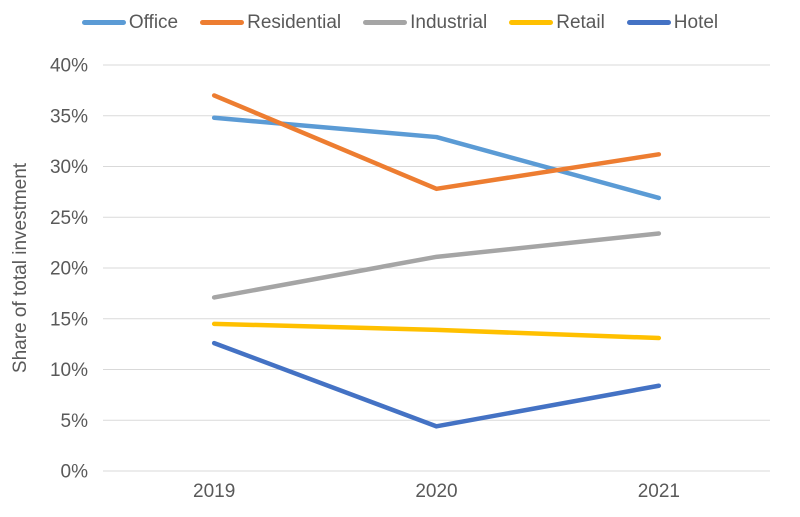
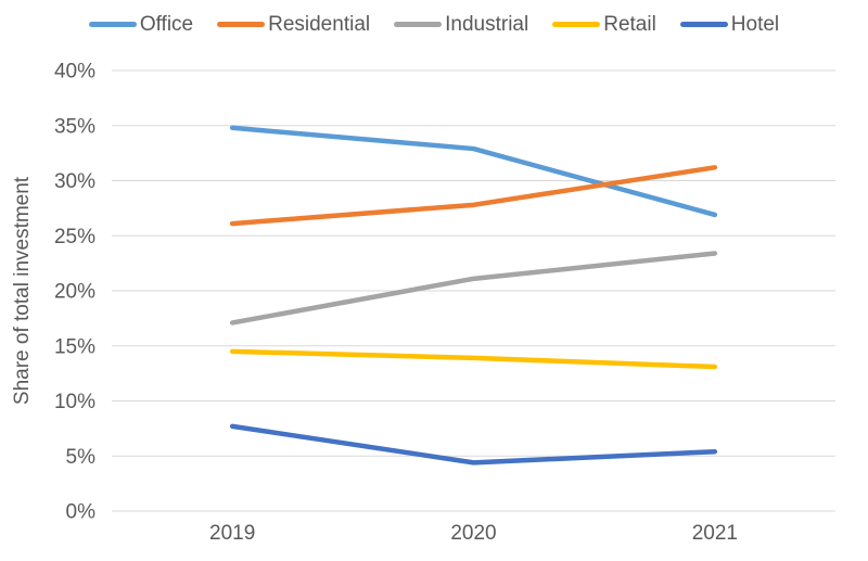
Residential/2019: 37.0% -> 26.1%
Hotel/2019: 12.6% -> 7.7%
Hotel/2021: 8.4% -> 5.4%
